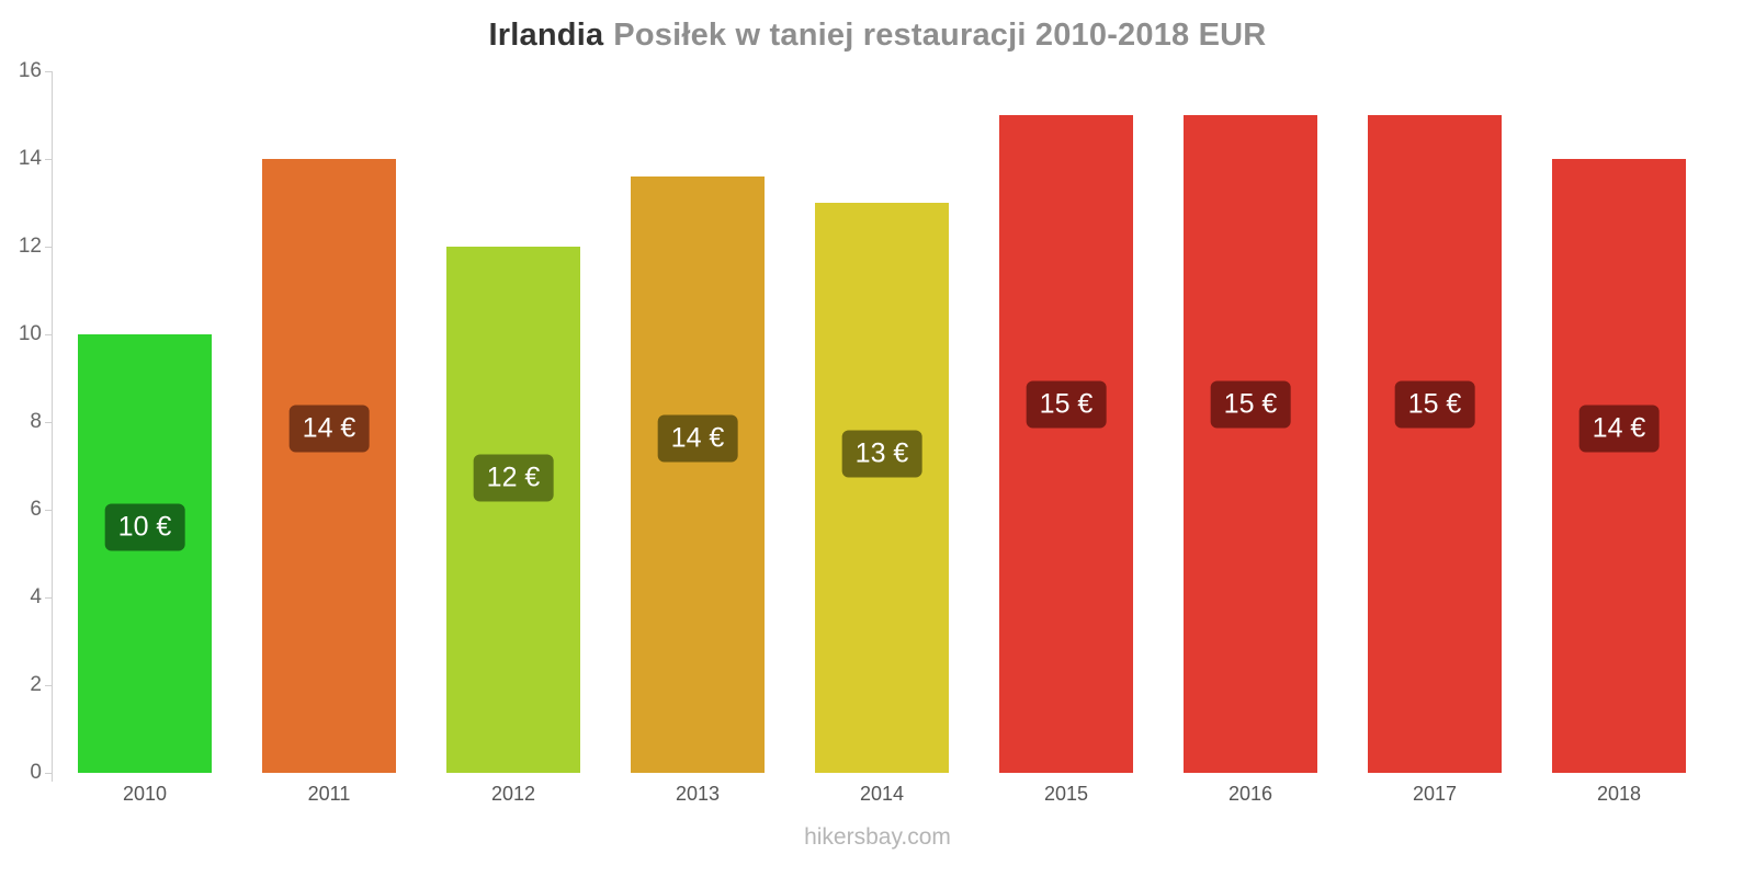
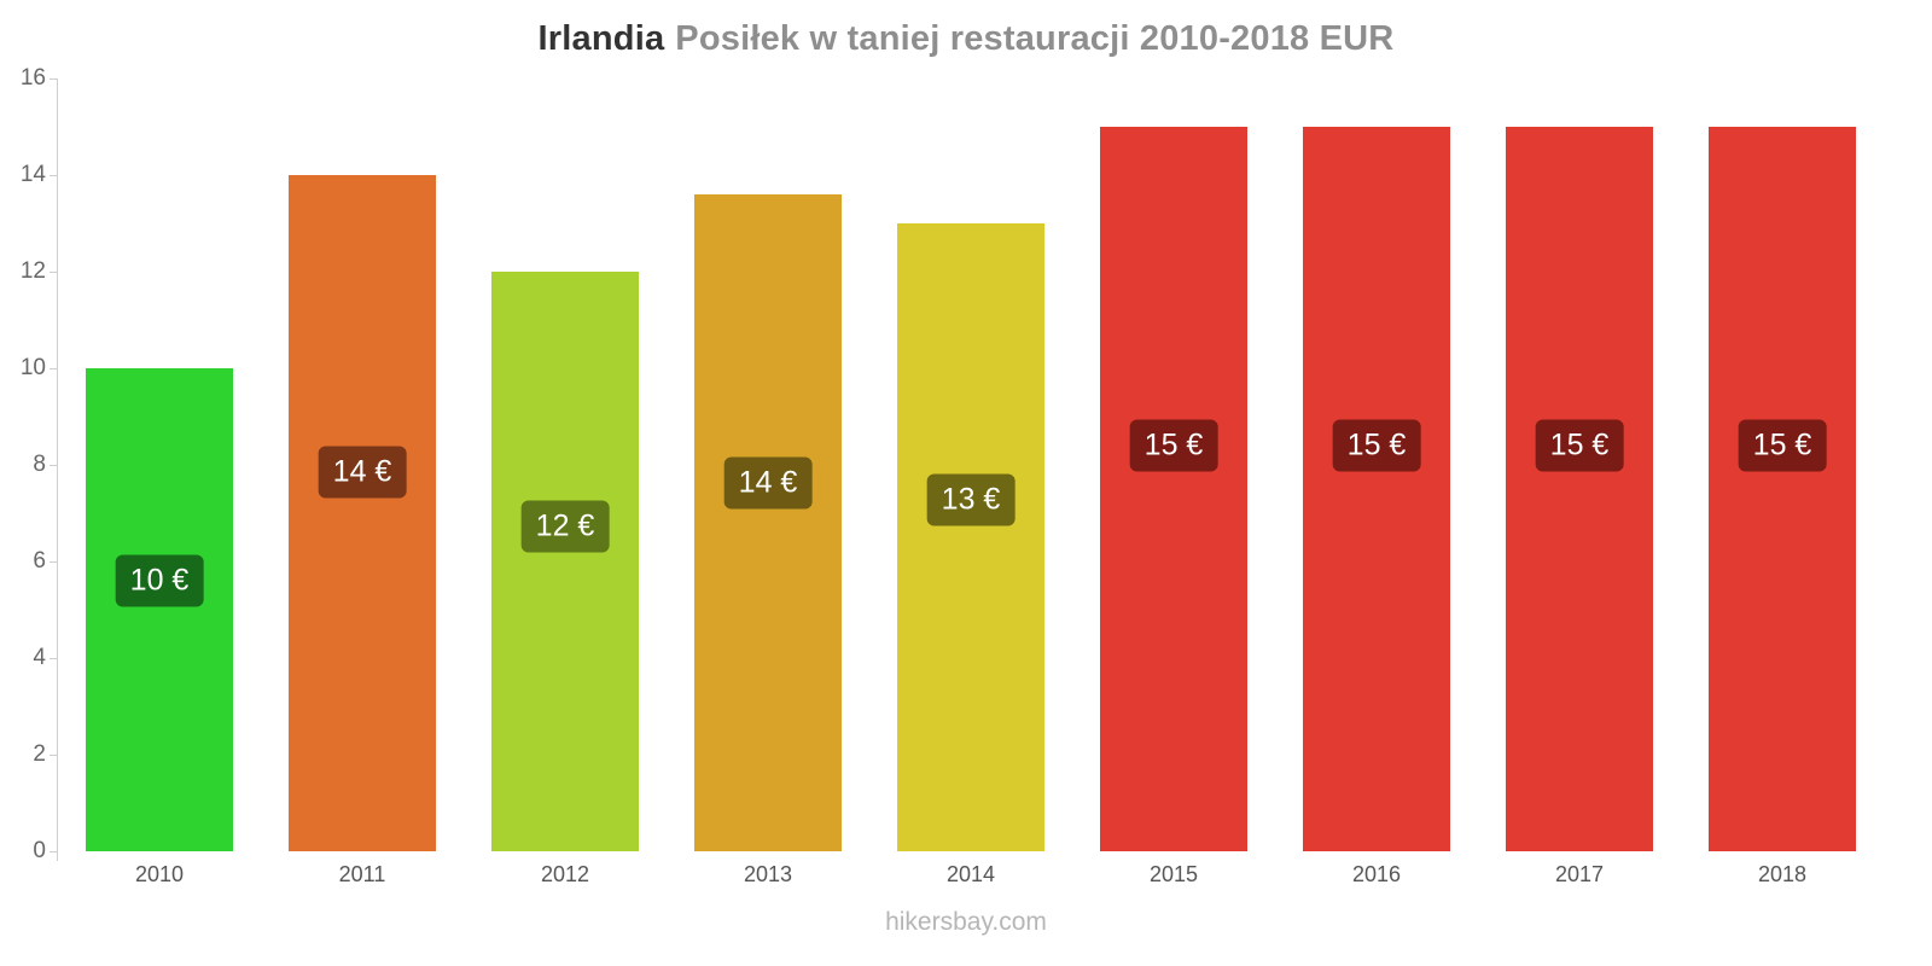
2018: 14 -> 15
